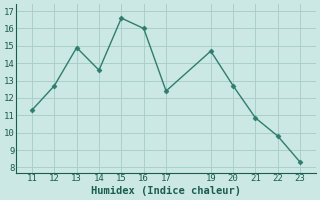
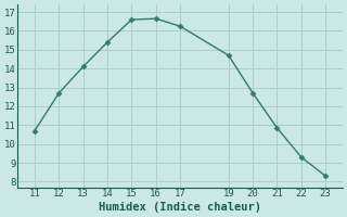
11: 11.3 -> 10.7
13: 14.9 -> 14.1
14: 13.6 -> 15.4
16: 16.0 -> 16.6
17: 12.4 -> 16.2
22: 9.8 -> 9.3
